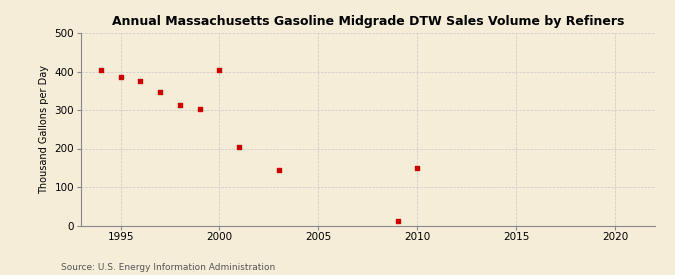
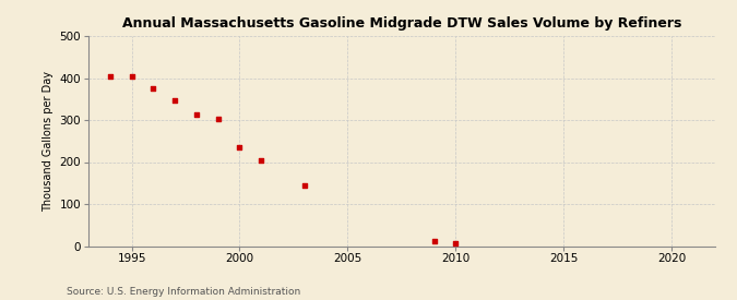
1995: 385 -> 403
2000: 405 -> 235
2010: 150 -> 7
